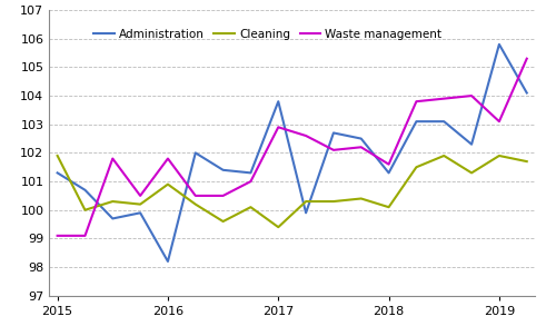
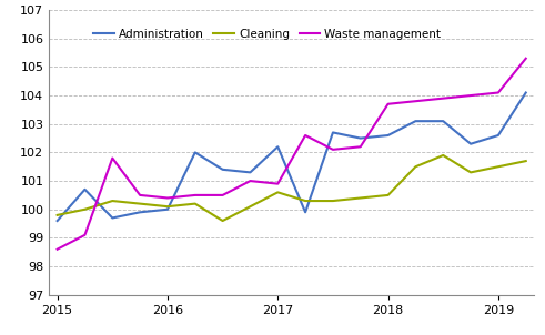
Administration/2015: 101.3 -> 99.6
Cleaning/2015: 101.9 -> 99.8
Waste management/2015: 99.1 -> 98.6
Administration/2016: 98.2 -> 100.0
Cleaning/2016: 100.9 -> 100.1
Waste management/2016: 101.8 -> 100.4
Administration/2017: 103.8 -> 102.2
Cleaning/2017: 99.4 -> 100.6
Waste management/2017: 102.9 -> 100.9
Administration/2018: 101.3 -> 102.6
Cleaning/2018: 100.1 -> 100.5
Waste management/2018: 101.6 -> 103.7
Administration/2019: 105.8 -> 102.6
Cleaning/2019: 101.9 -> 101.5
Waste management/2019: 103.1 -> 104.1
